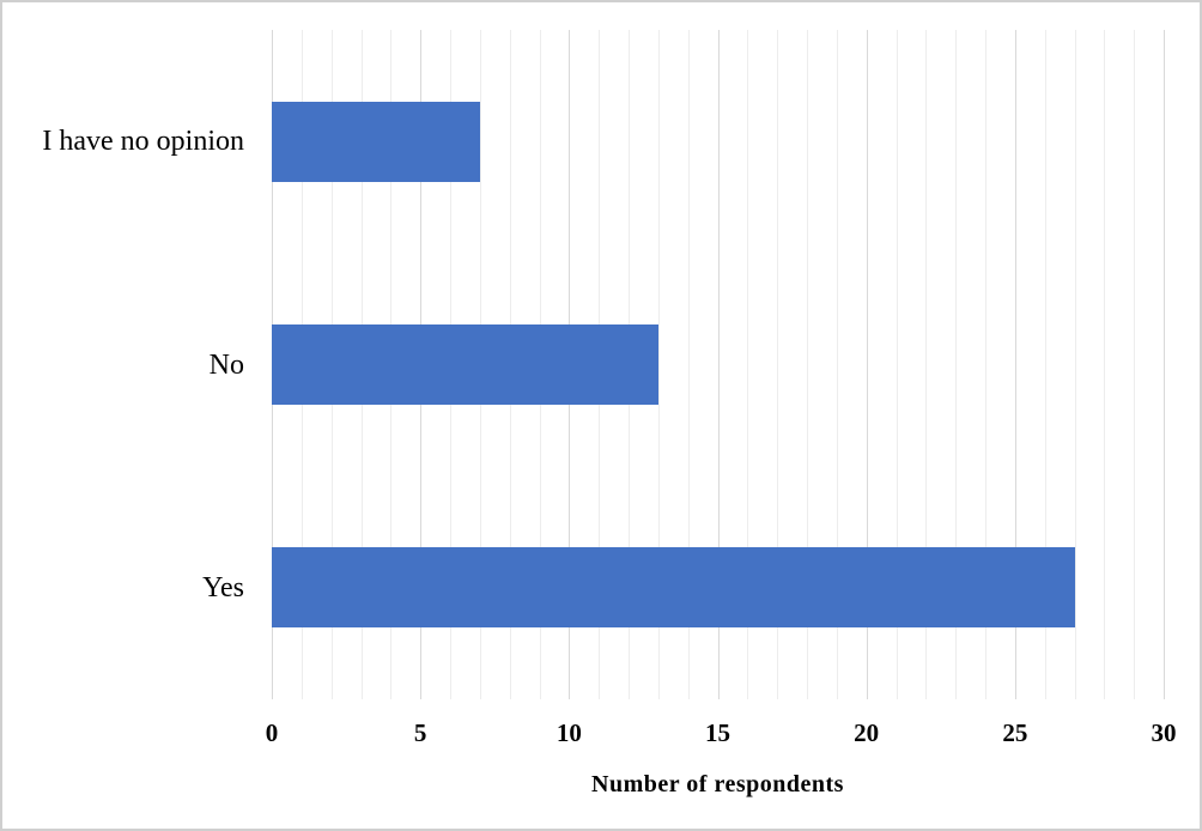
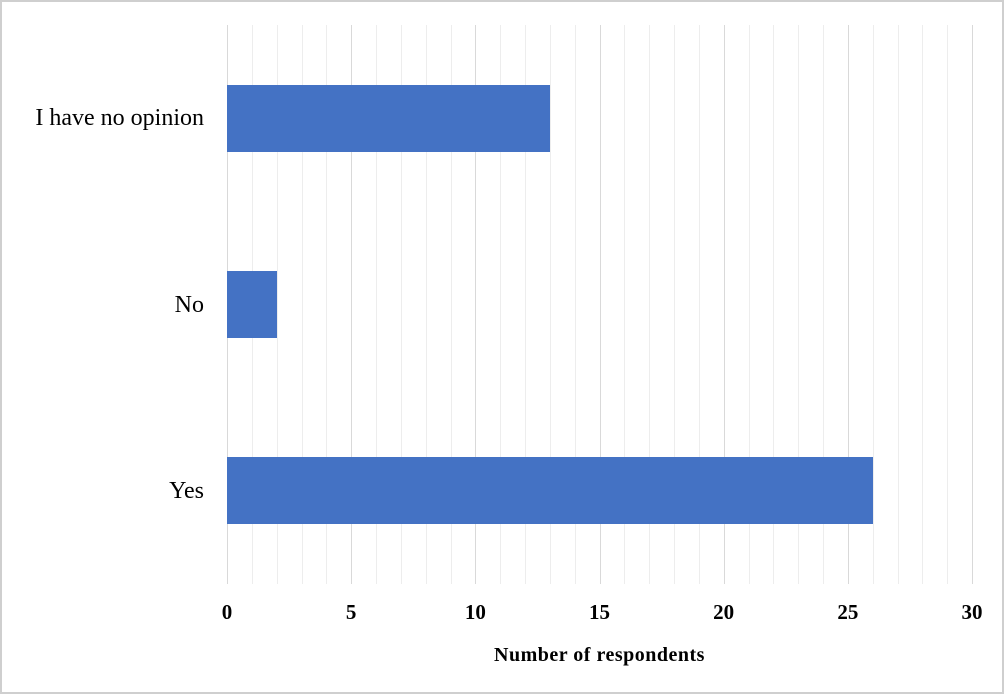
I have no opinion: 7 -> 13
No: 13 -> 2
Yes: 27 -> 26
